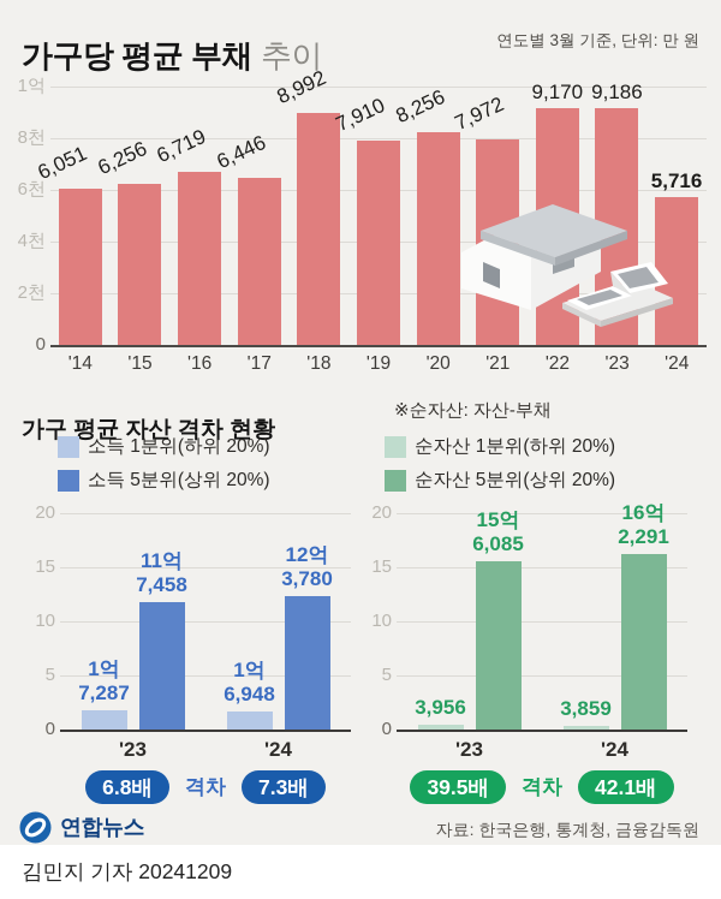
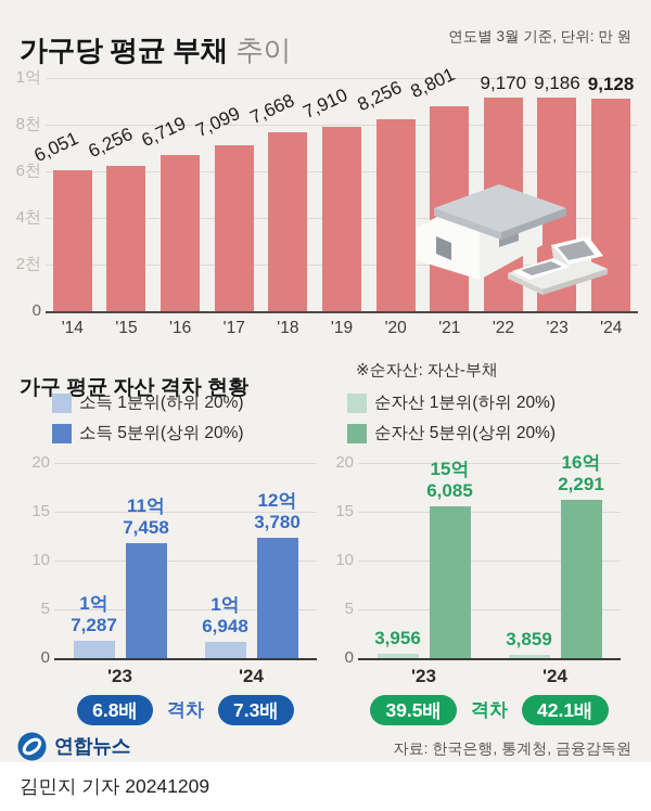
가구당 평균 부채 추이/'17: 6,446 -> 7,099
가구당 평균 부채 추이/'18: 8,992 -> 7,668
가구당 평균 부채 추이/'21: 7,972 -> 8,801
가구당 평균 부채 추이/'24: 5,716 -> 9,128
